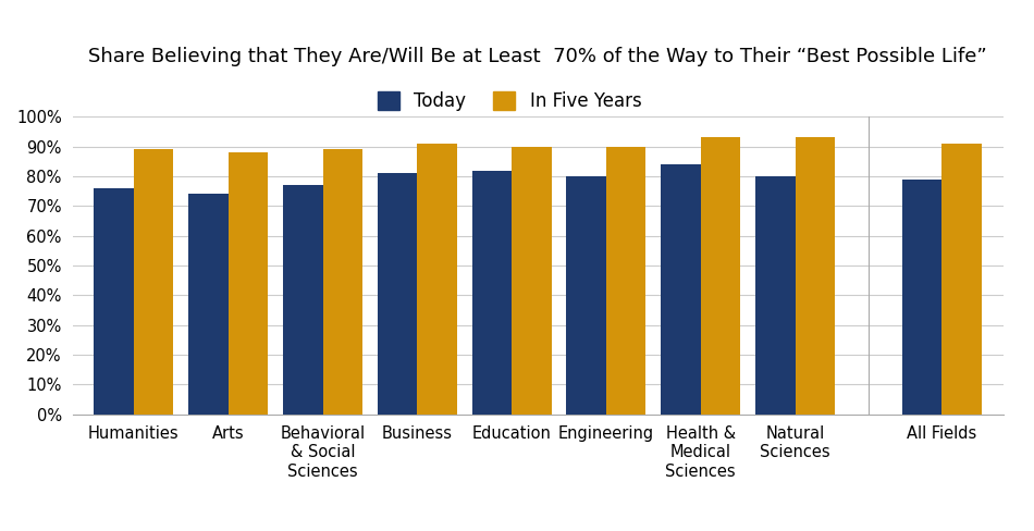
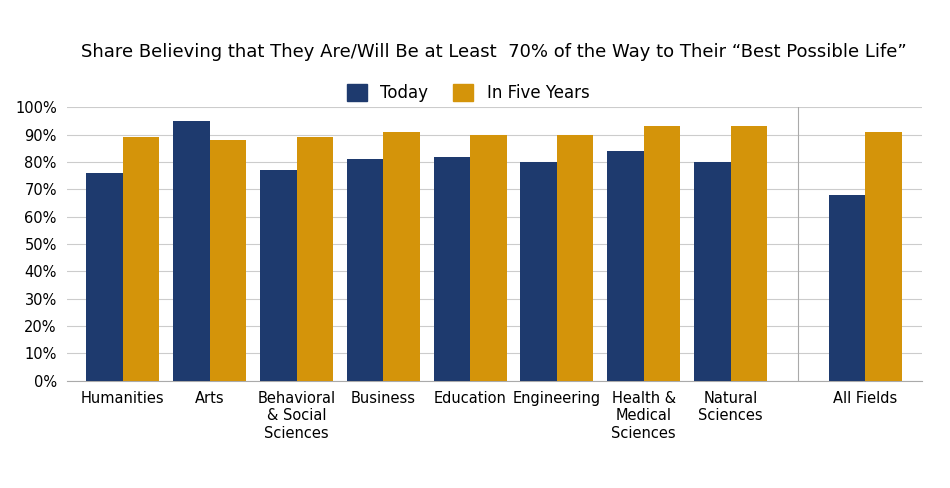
Today/Arts: 74% -> 95%
Today/All Fields: 79% -> 68%
